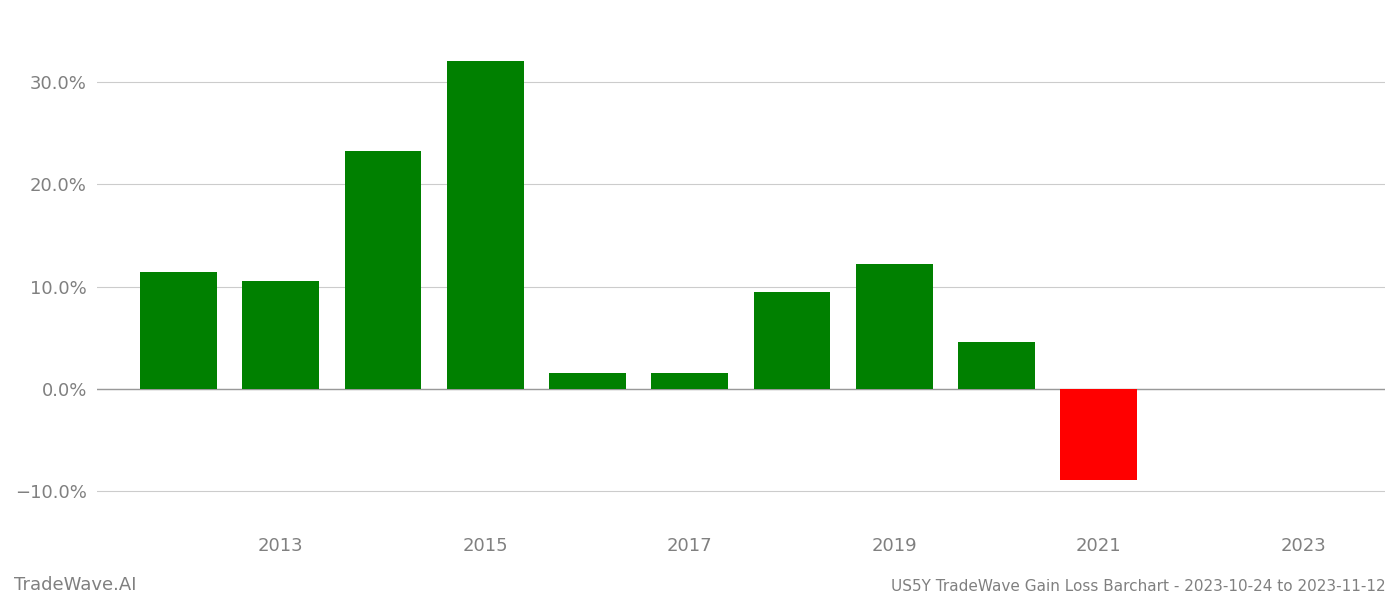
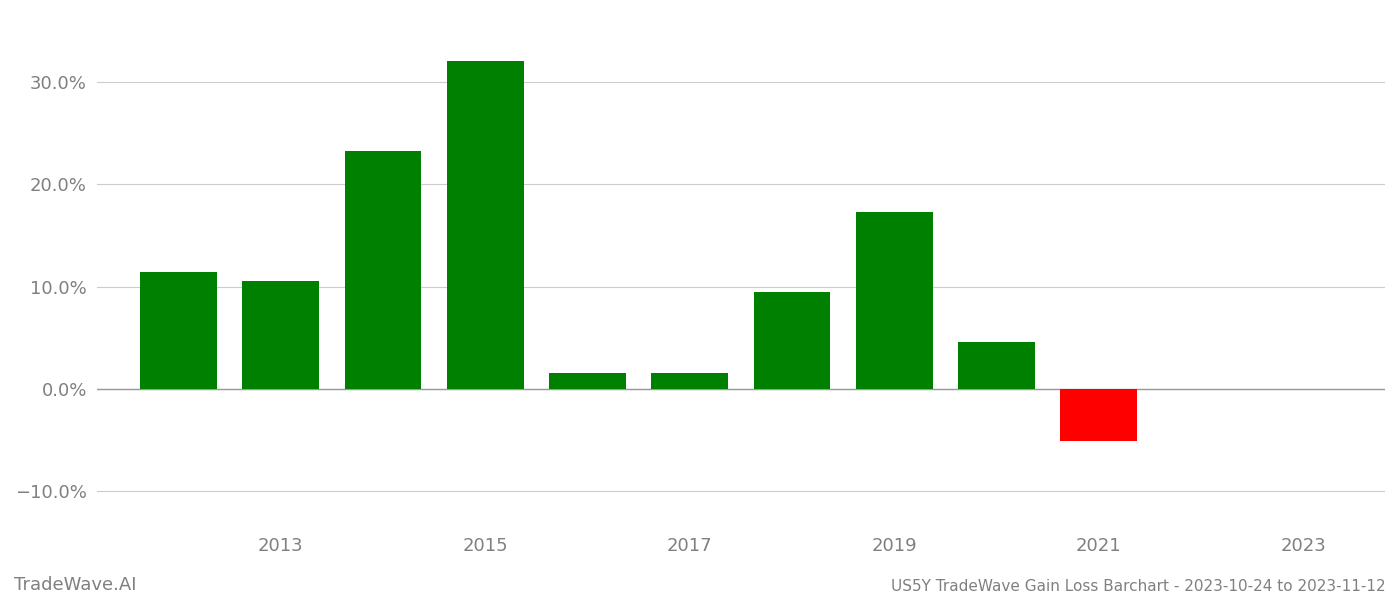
2019: 12.2% -> 17.3%
2021: -8.9% -> -5.1%
